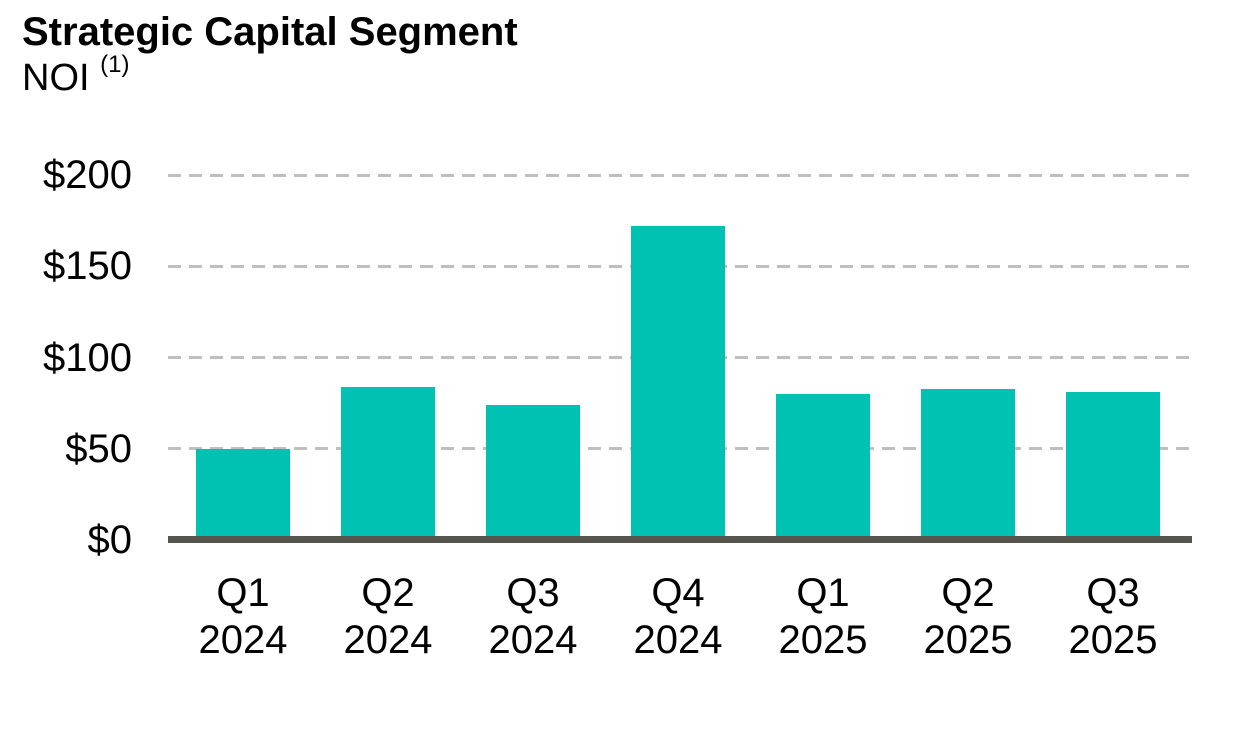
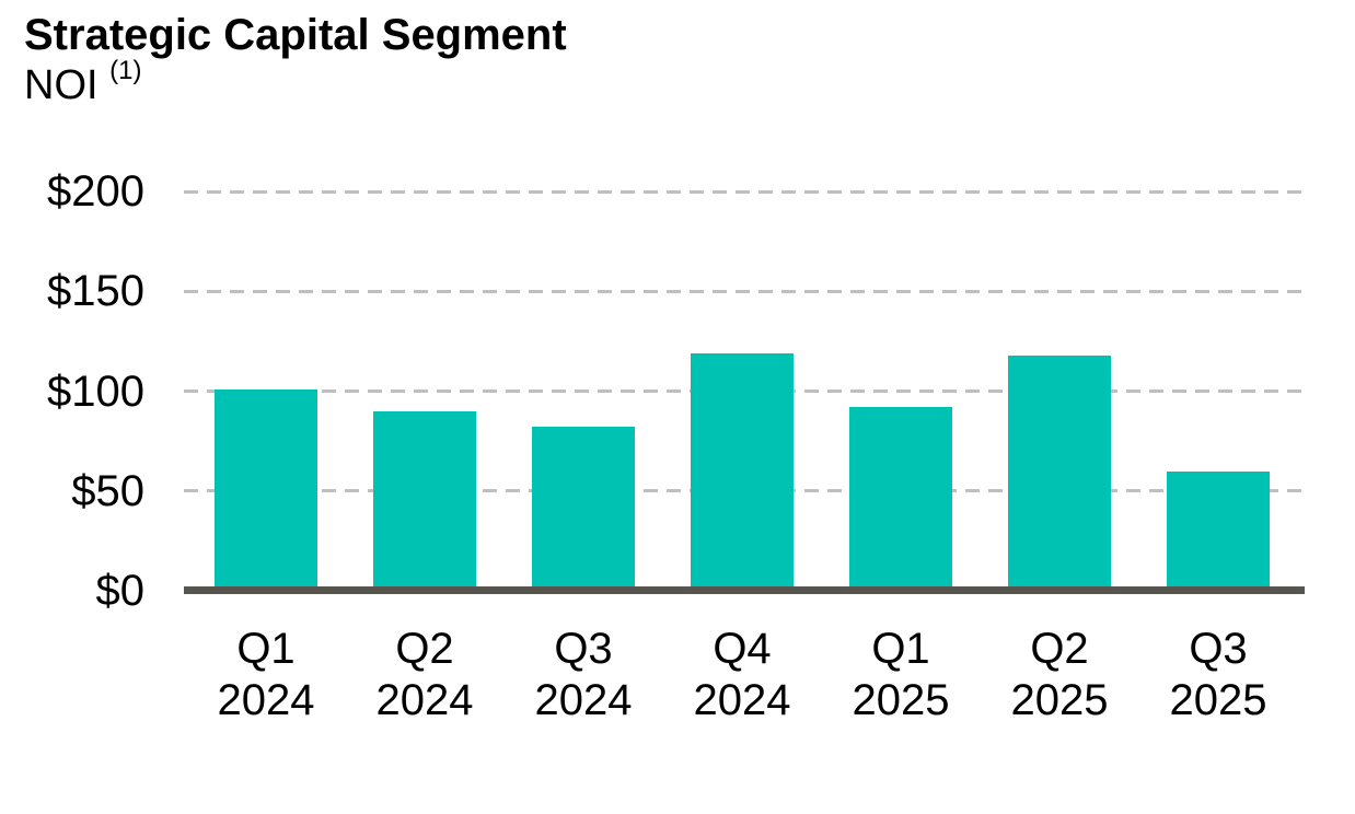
Q1 2024: $50 -> $101
Q2 2024: $84 -> $90
Q3 2024: $74 -> $82
Q4 2024: $172 -> $119
Q1 2025: $80 -> $92
Q2 2025: $83 -> $118
Q3 2025: $81 -> $60
